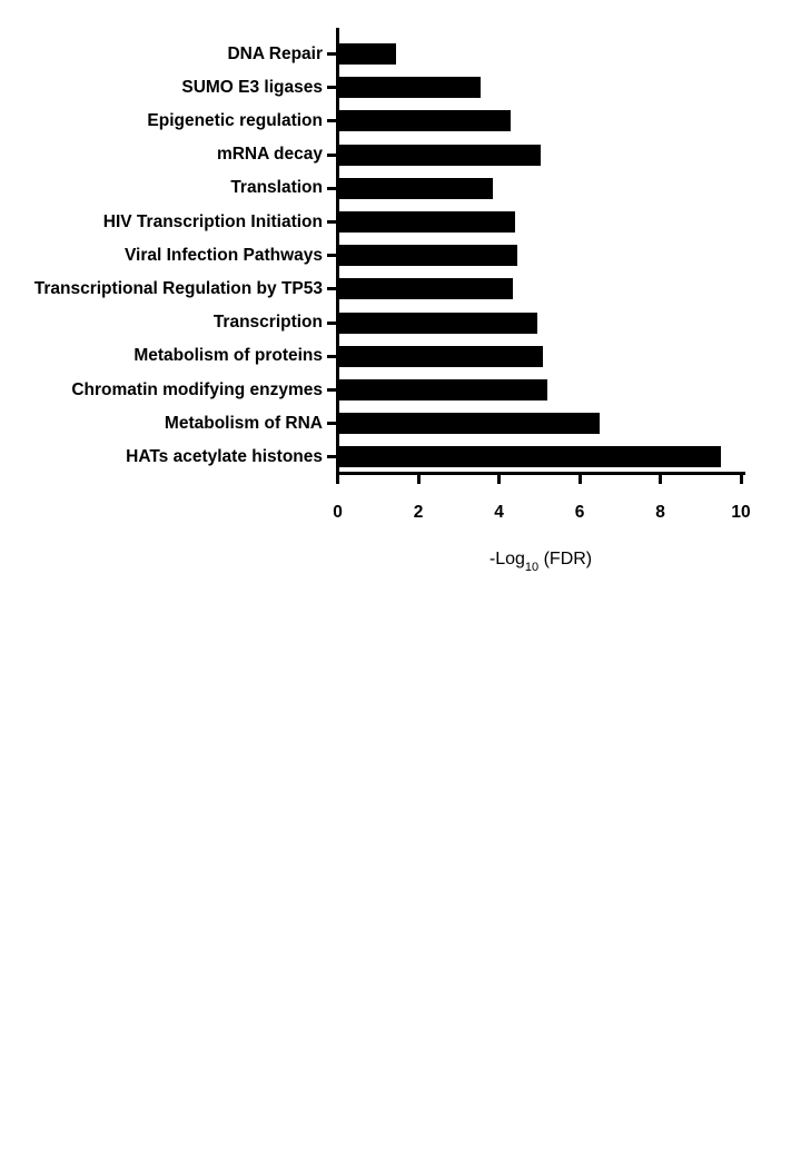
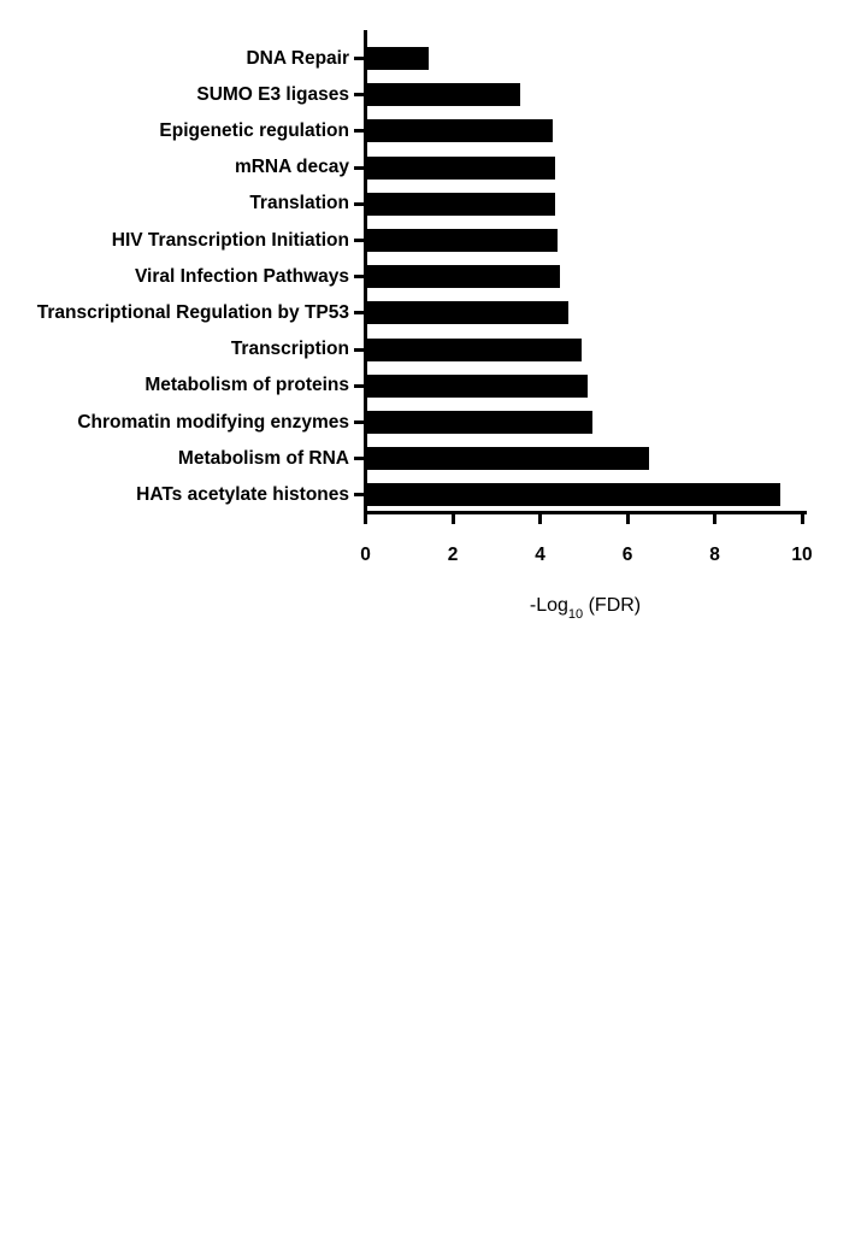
mRNA decay: 5.0 -> 4.3
Translation: 3.8 -> 4.3
Transcriptional Regulation by TP53: 4.3 -> 4.6
